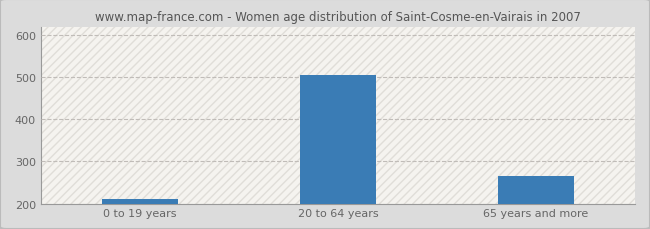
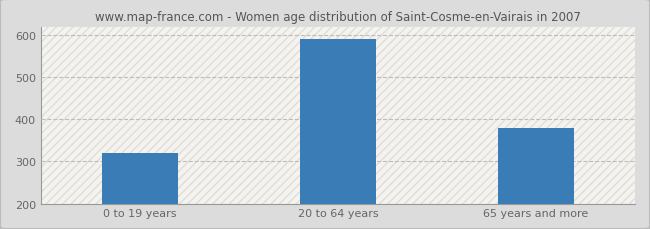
0 to 19 years: 211 -> 320
20 to 64 years: 504 -> 590
65 years and more: 265 -> 380
